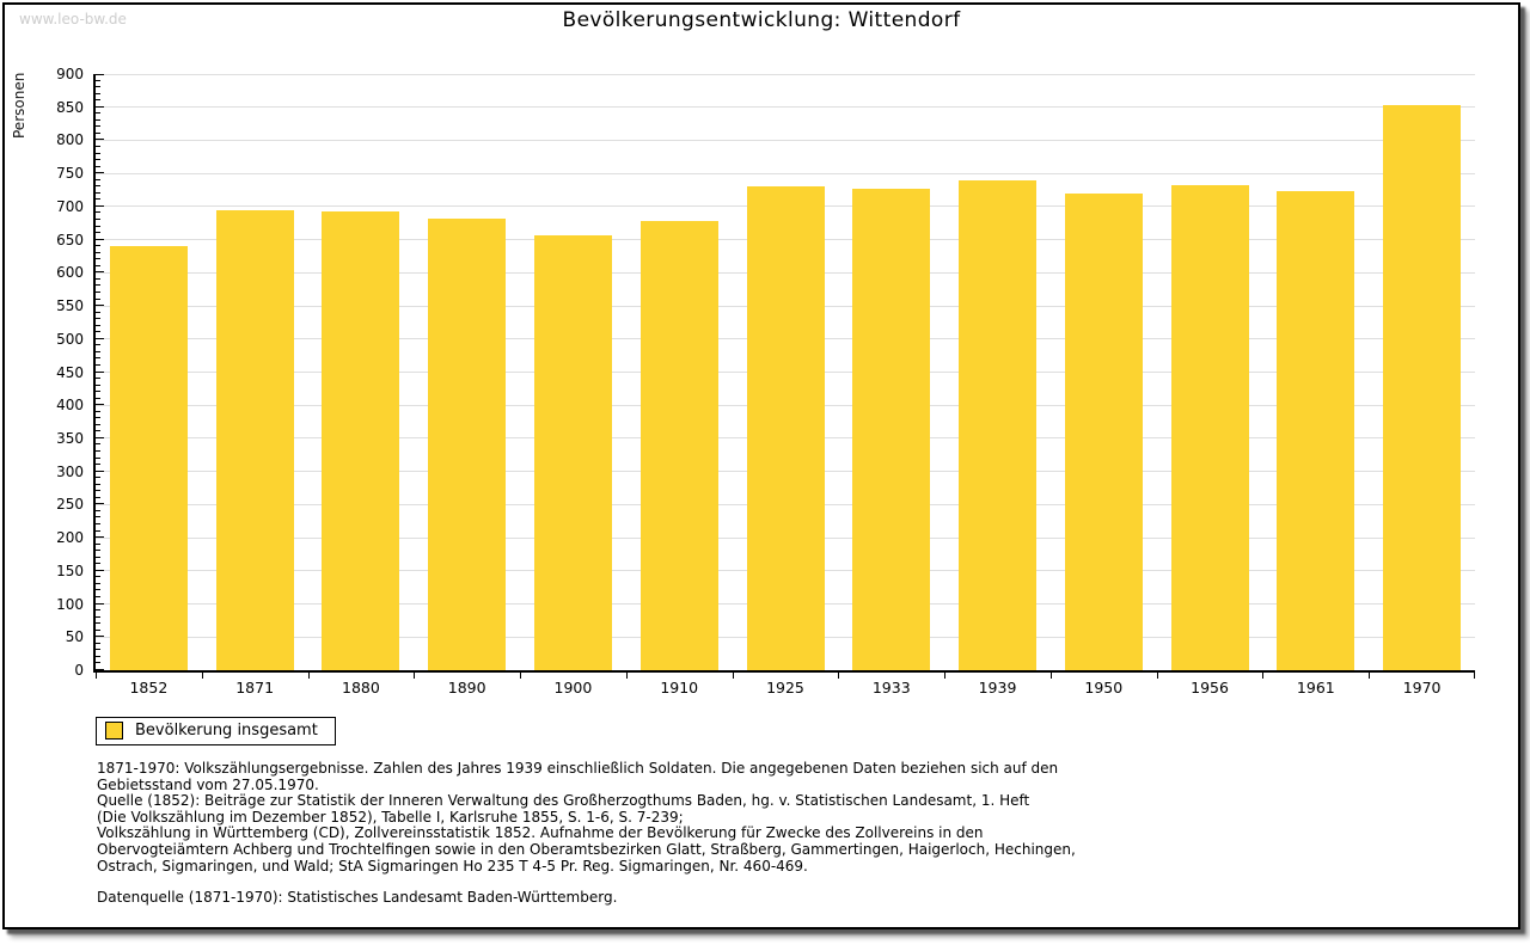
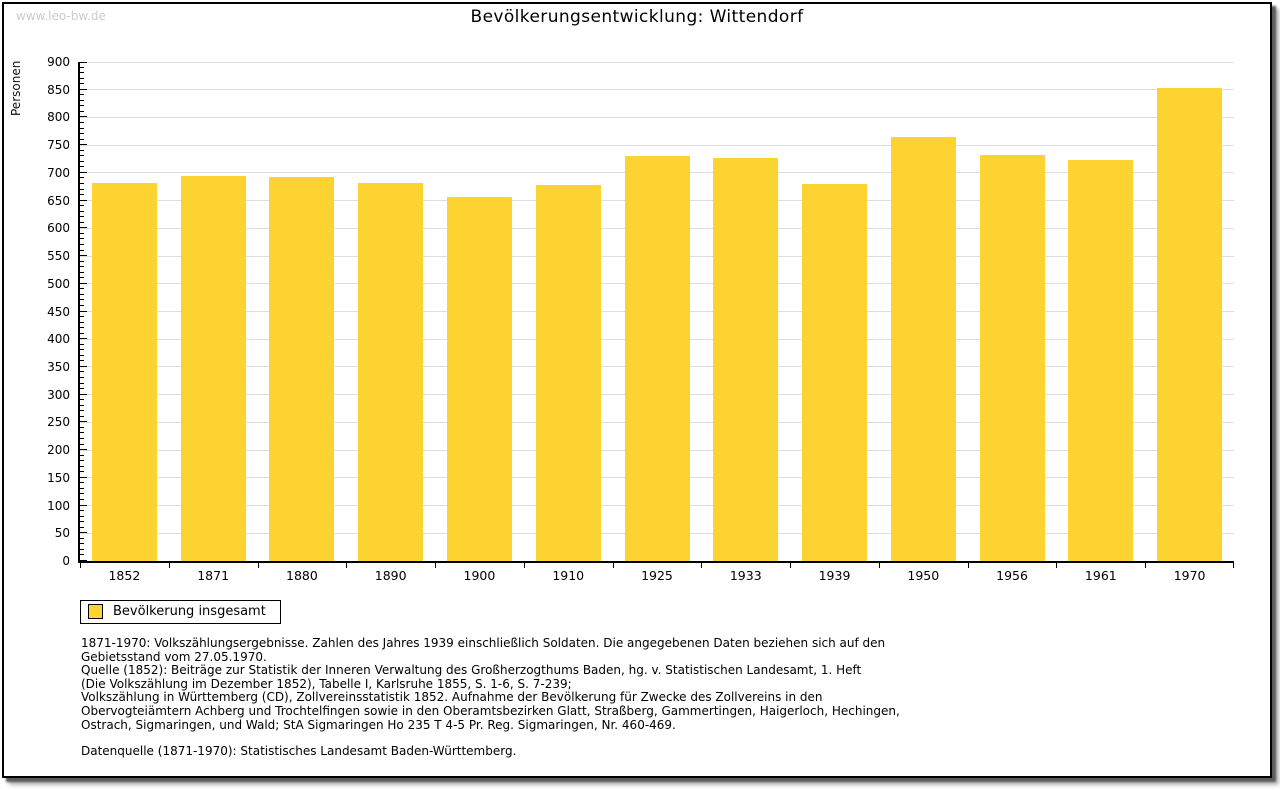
1852: 640 -> 680
1939: 740 -> 680
1950: 720 -> 760
